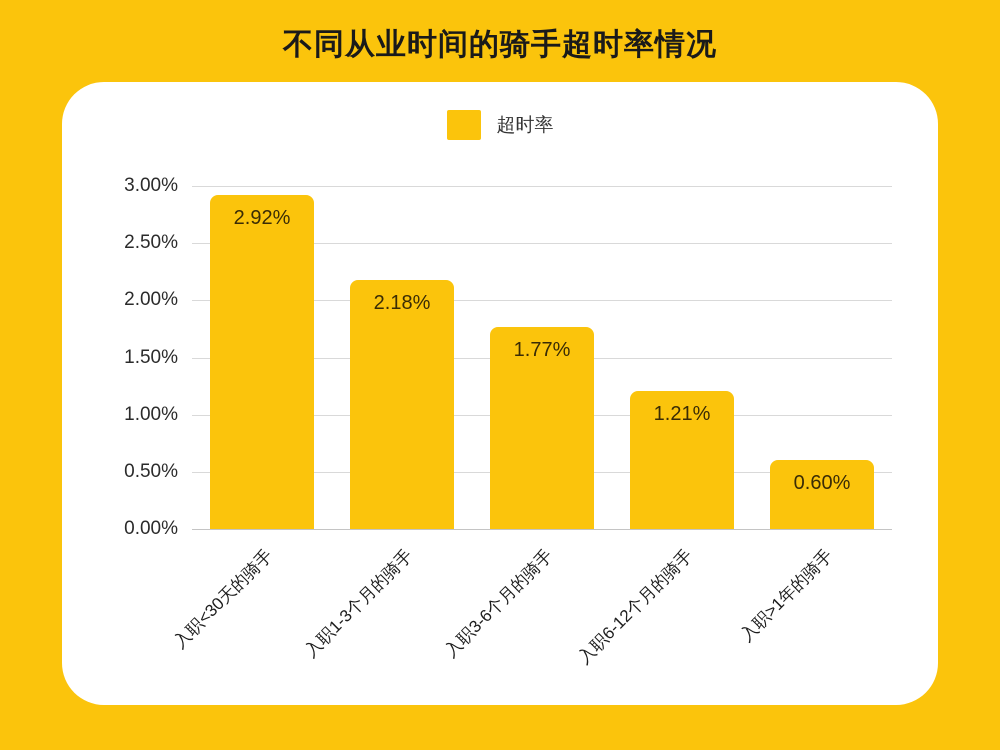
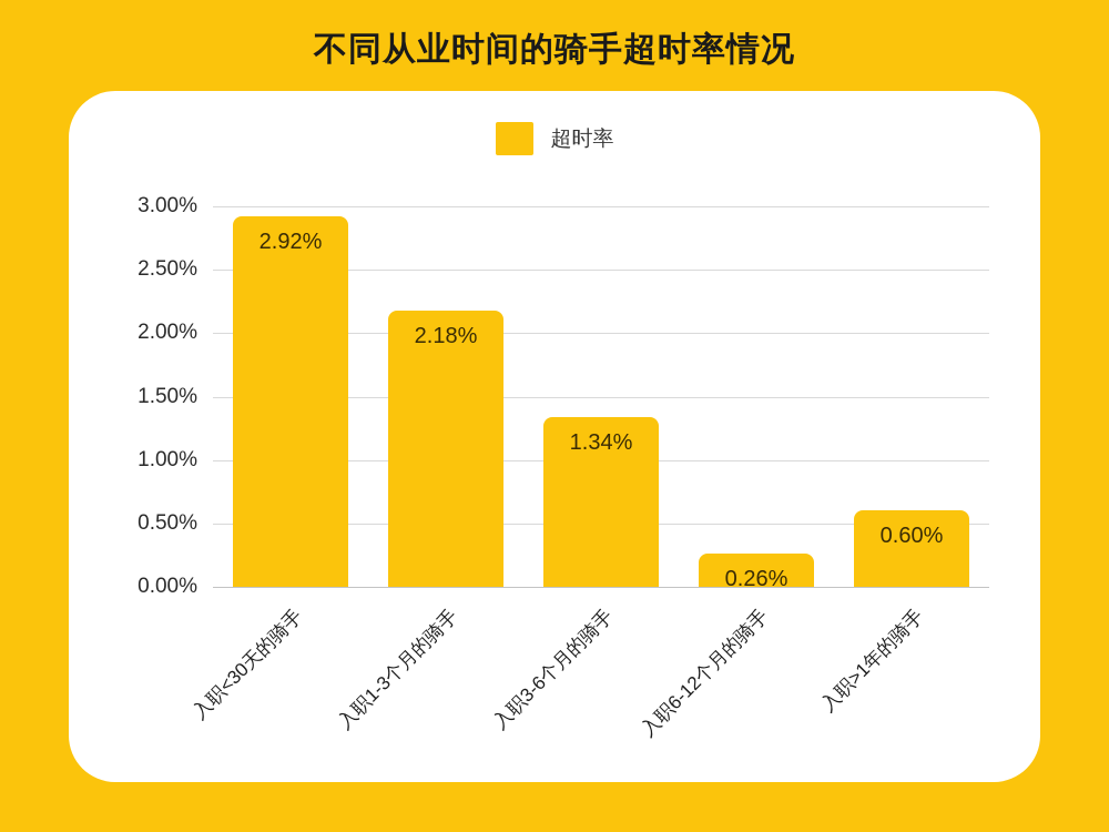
入职3-6个月的骑手: 1.77% -> 1.34%
入职6-12个月的骑手: 1.21% -> 0.26%
